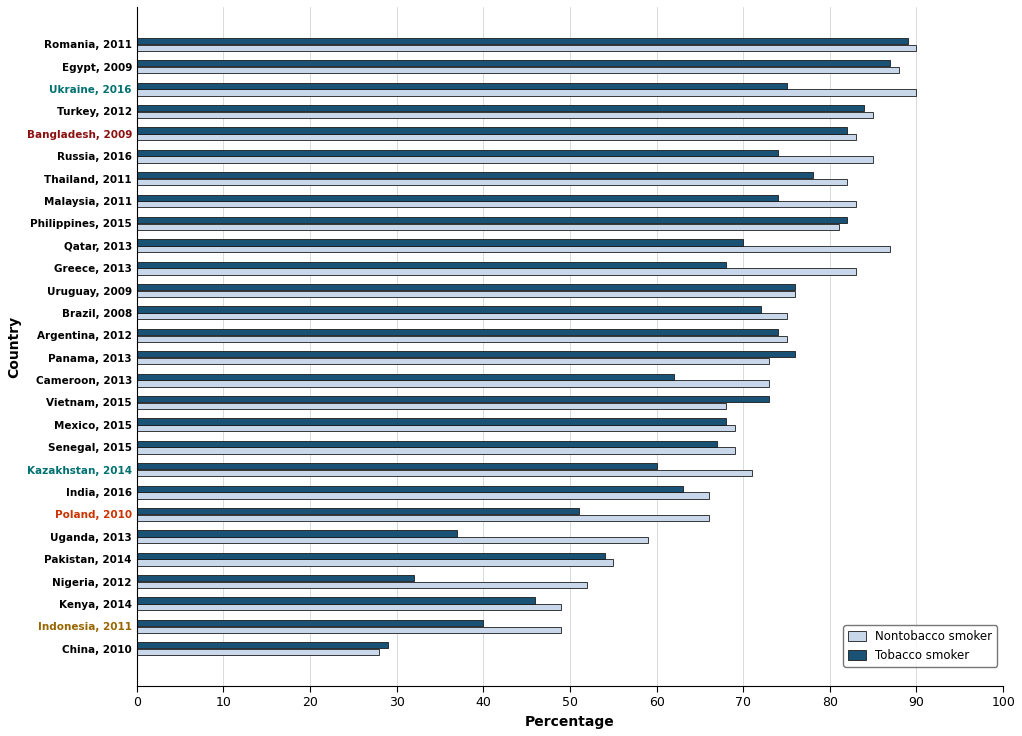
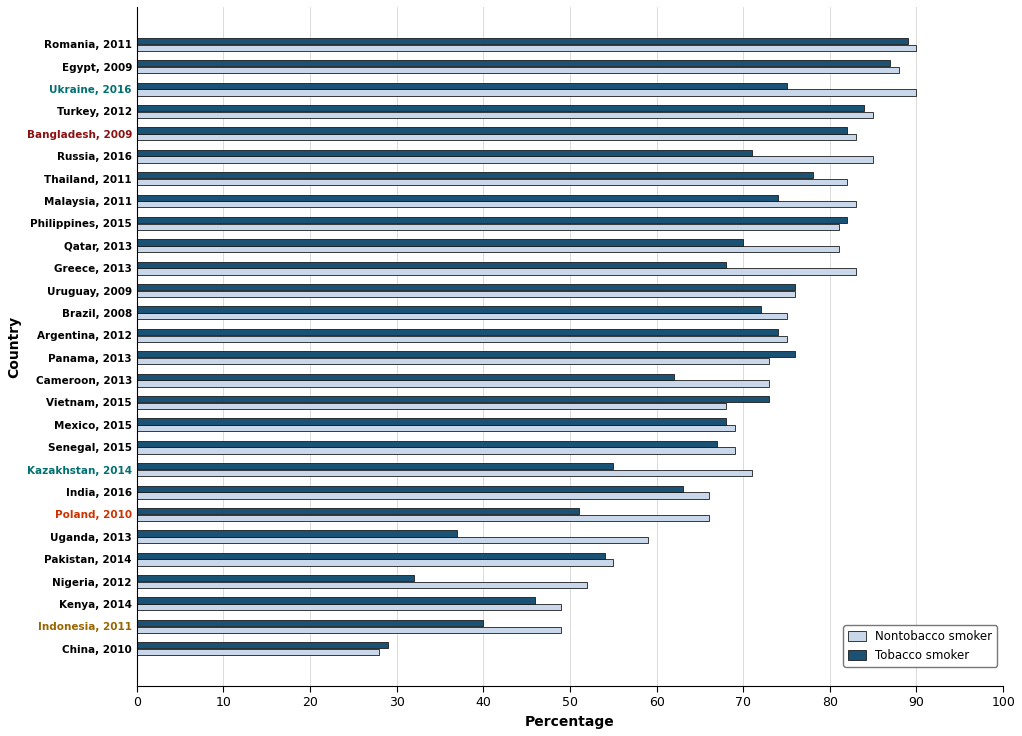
Tobacco smoker/Russia, 2016: 74 -> 71
Nontobacco smoker/Qatar, 2013: 87 -> 81
Tobacco smoker/Kazakhstan, 2014: 60 -> 55
